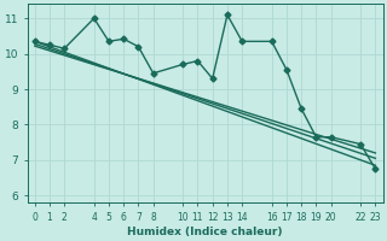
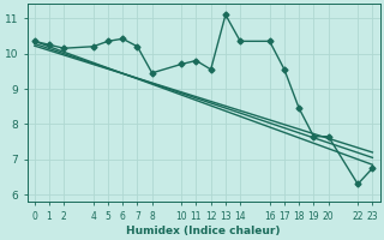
4: 11.00 -> 10.20
12: 9.30 -> 9.55
22: 7.45 -> 6.30
